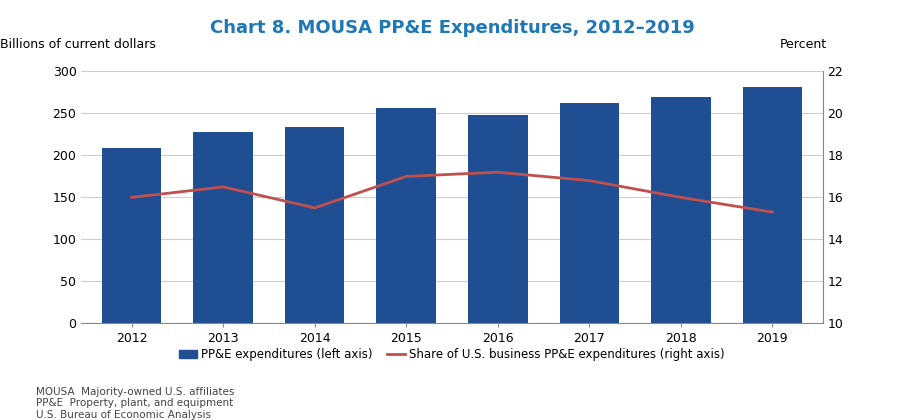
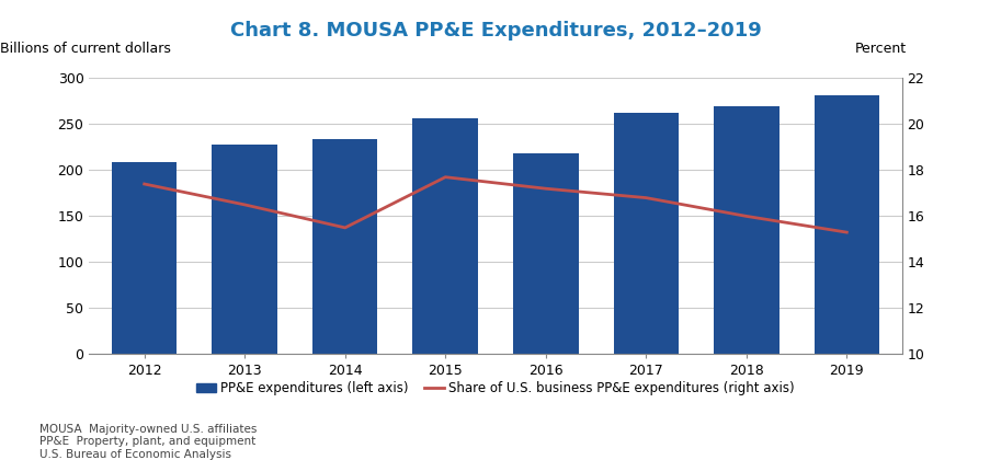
Share of U.S. business PP&E expenditures (right axis)/2012: 16.0 -> 17.4
Share of U.S. business PP&E expenditures (right axis)/2015: 17.0 -> 17.7
PP&E expenditures (left axis)/2016: 248 -> 218
